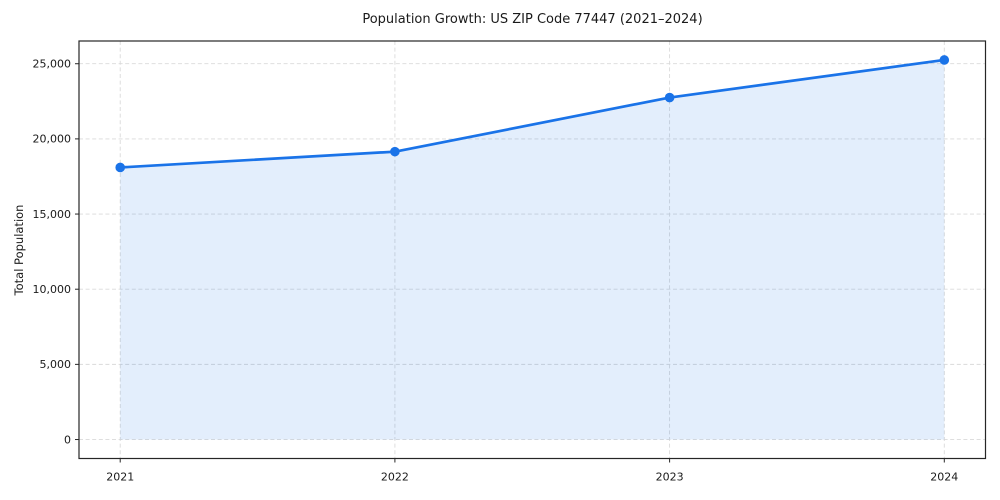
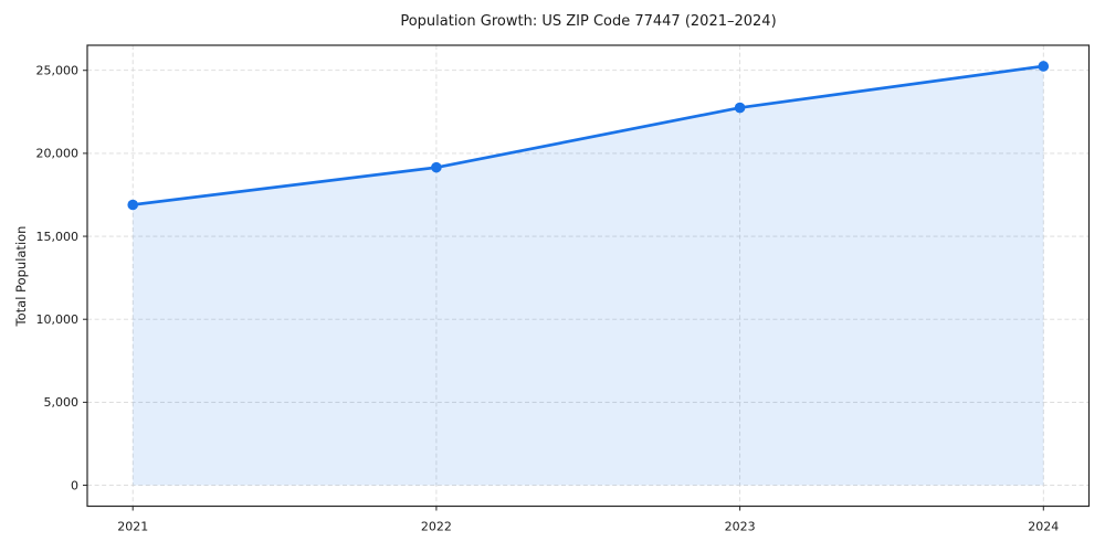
2021: 18100 -> 16900
